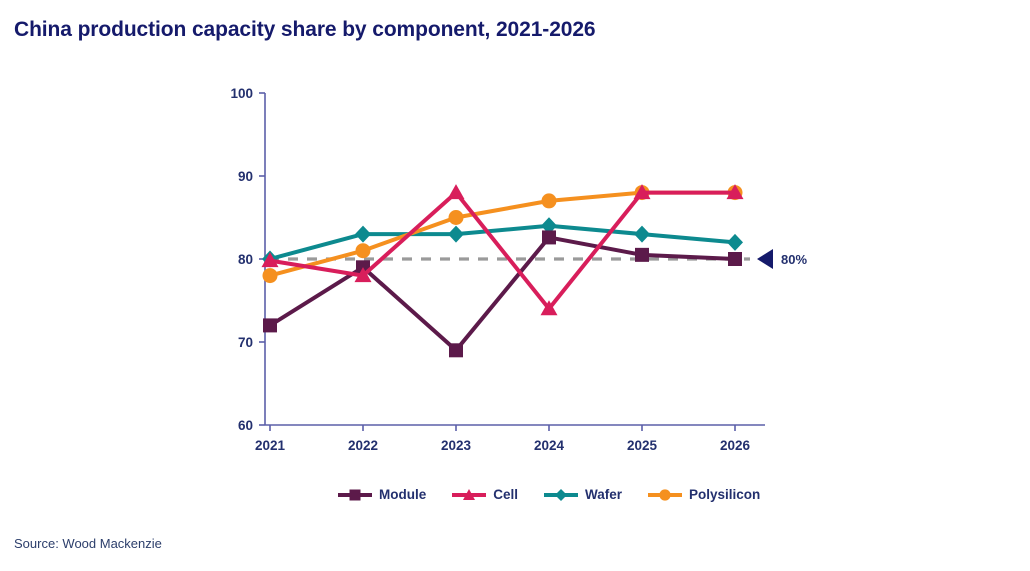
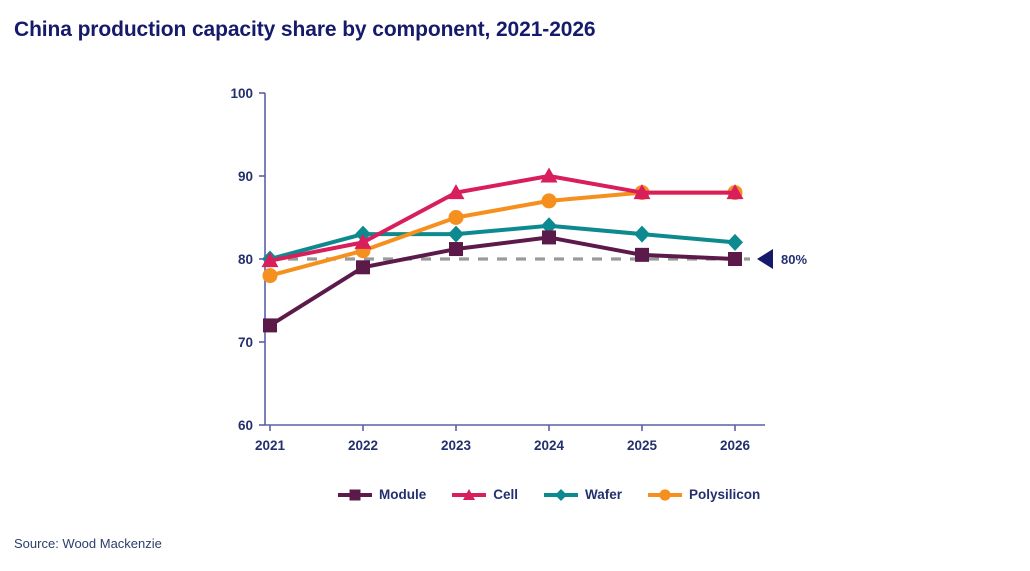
Cell/2022: 78 -> 82
Module/2023: 69 -> 81
Cell/2024: 74 -> 90
